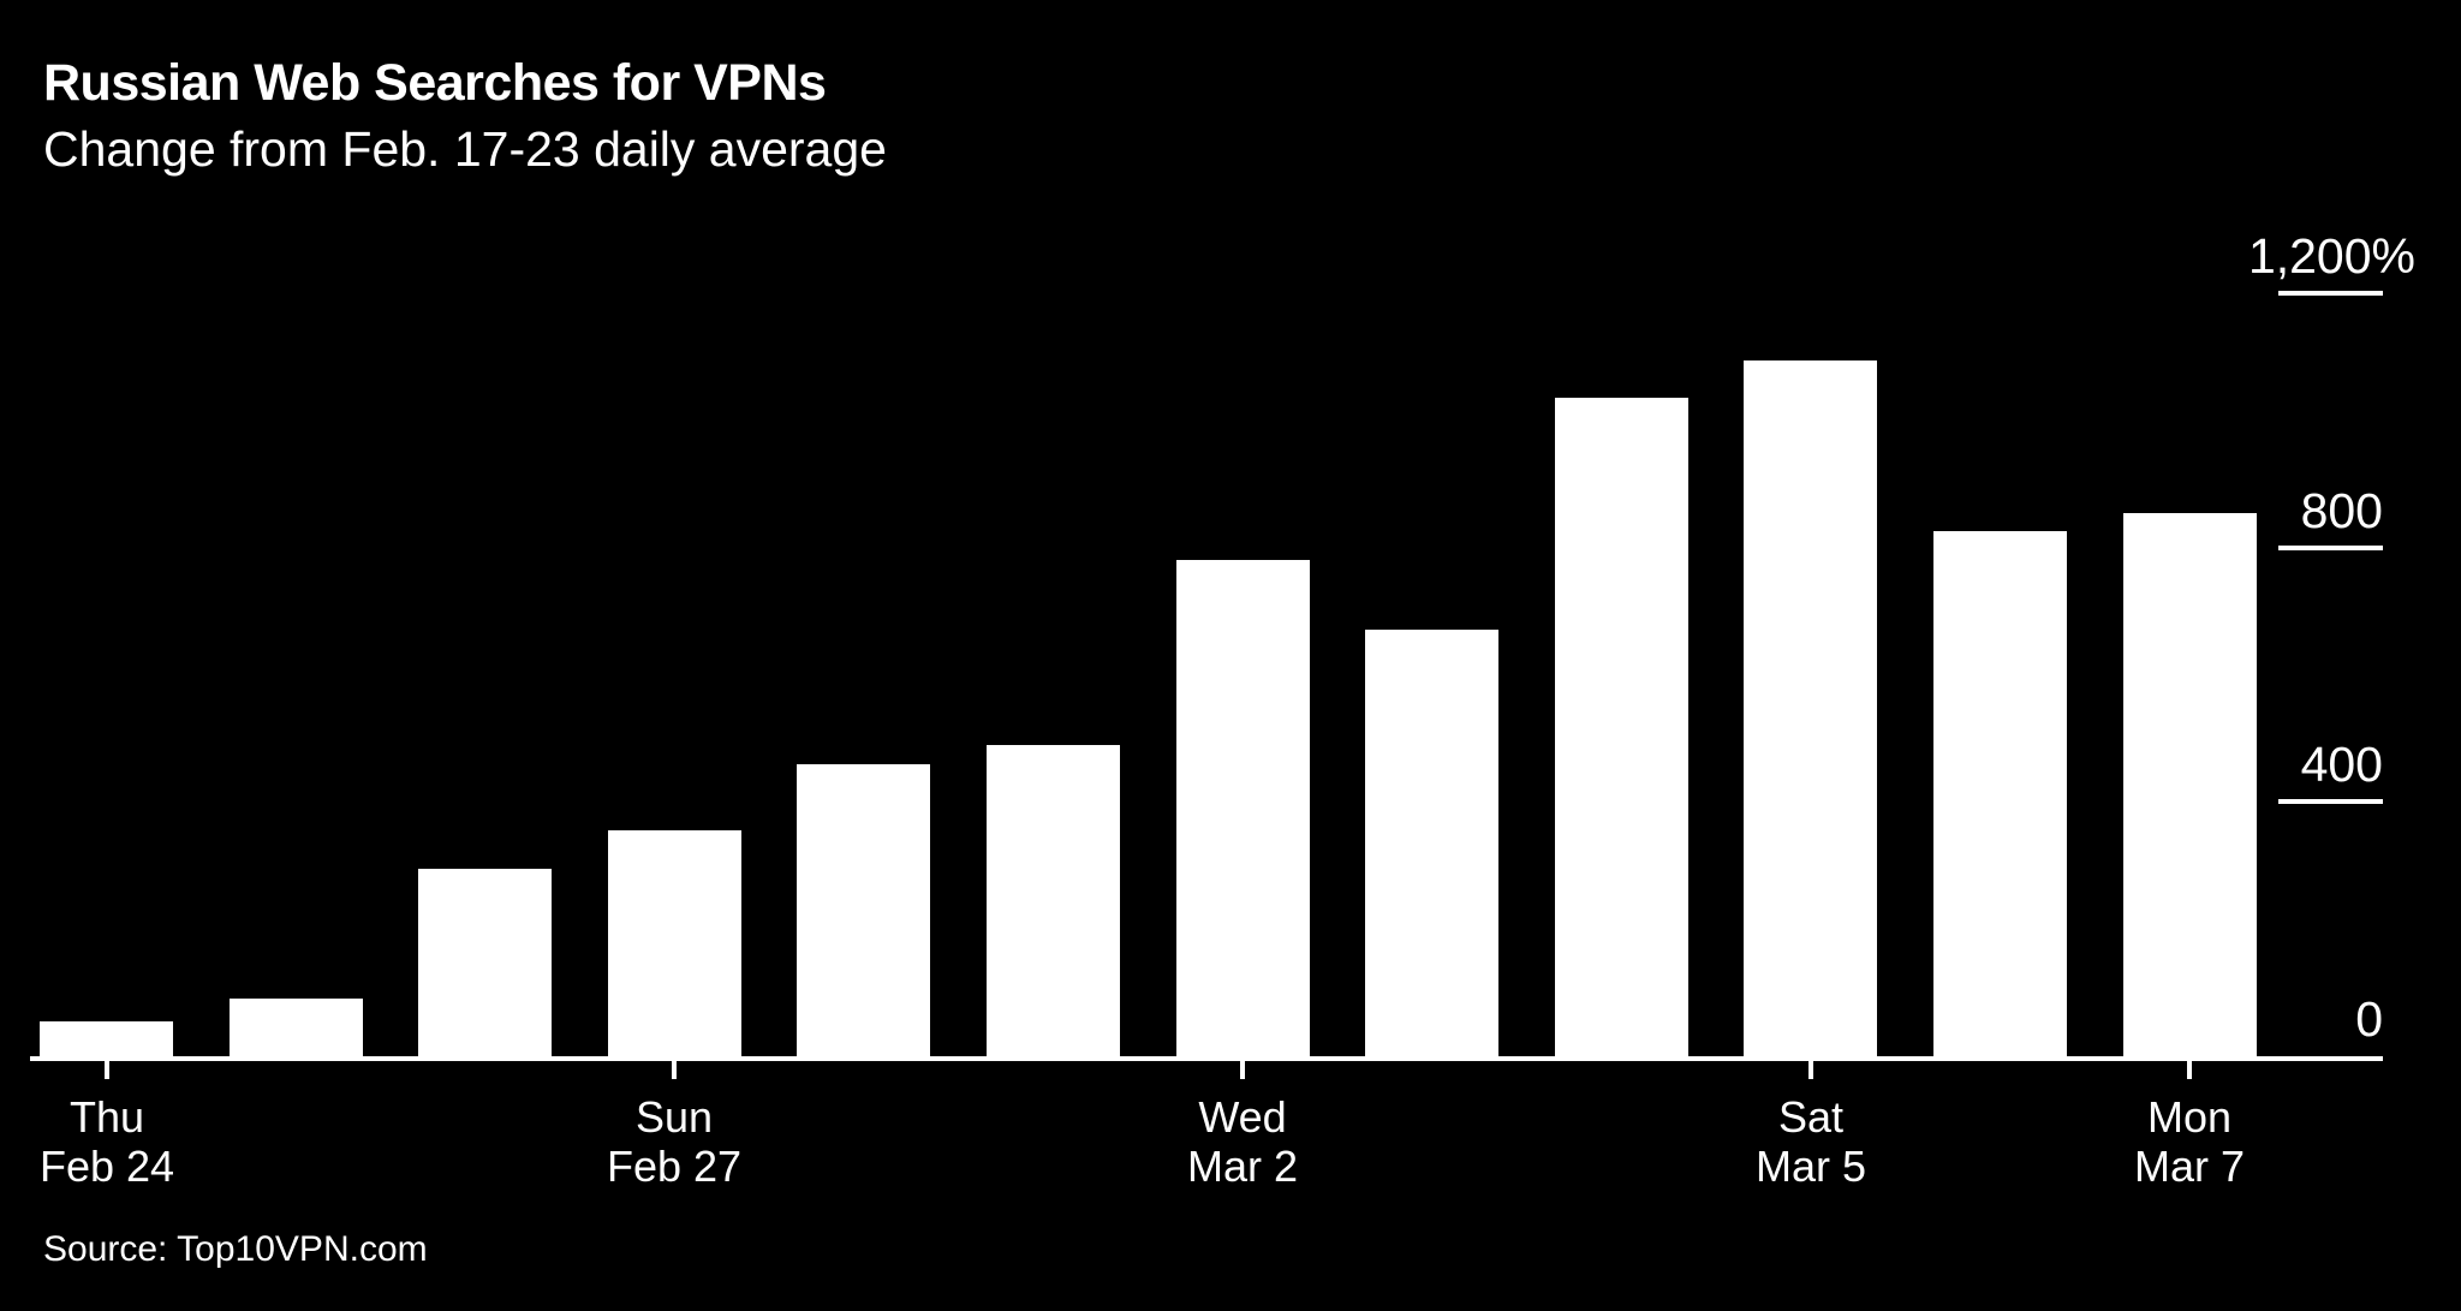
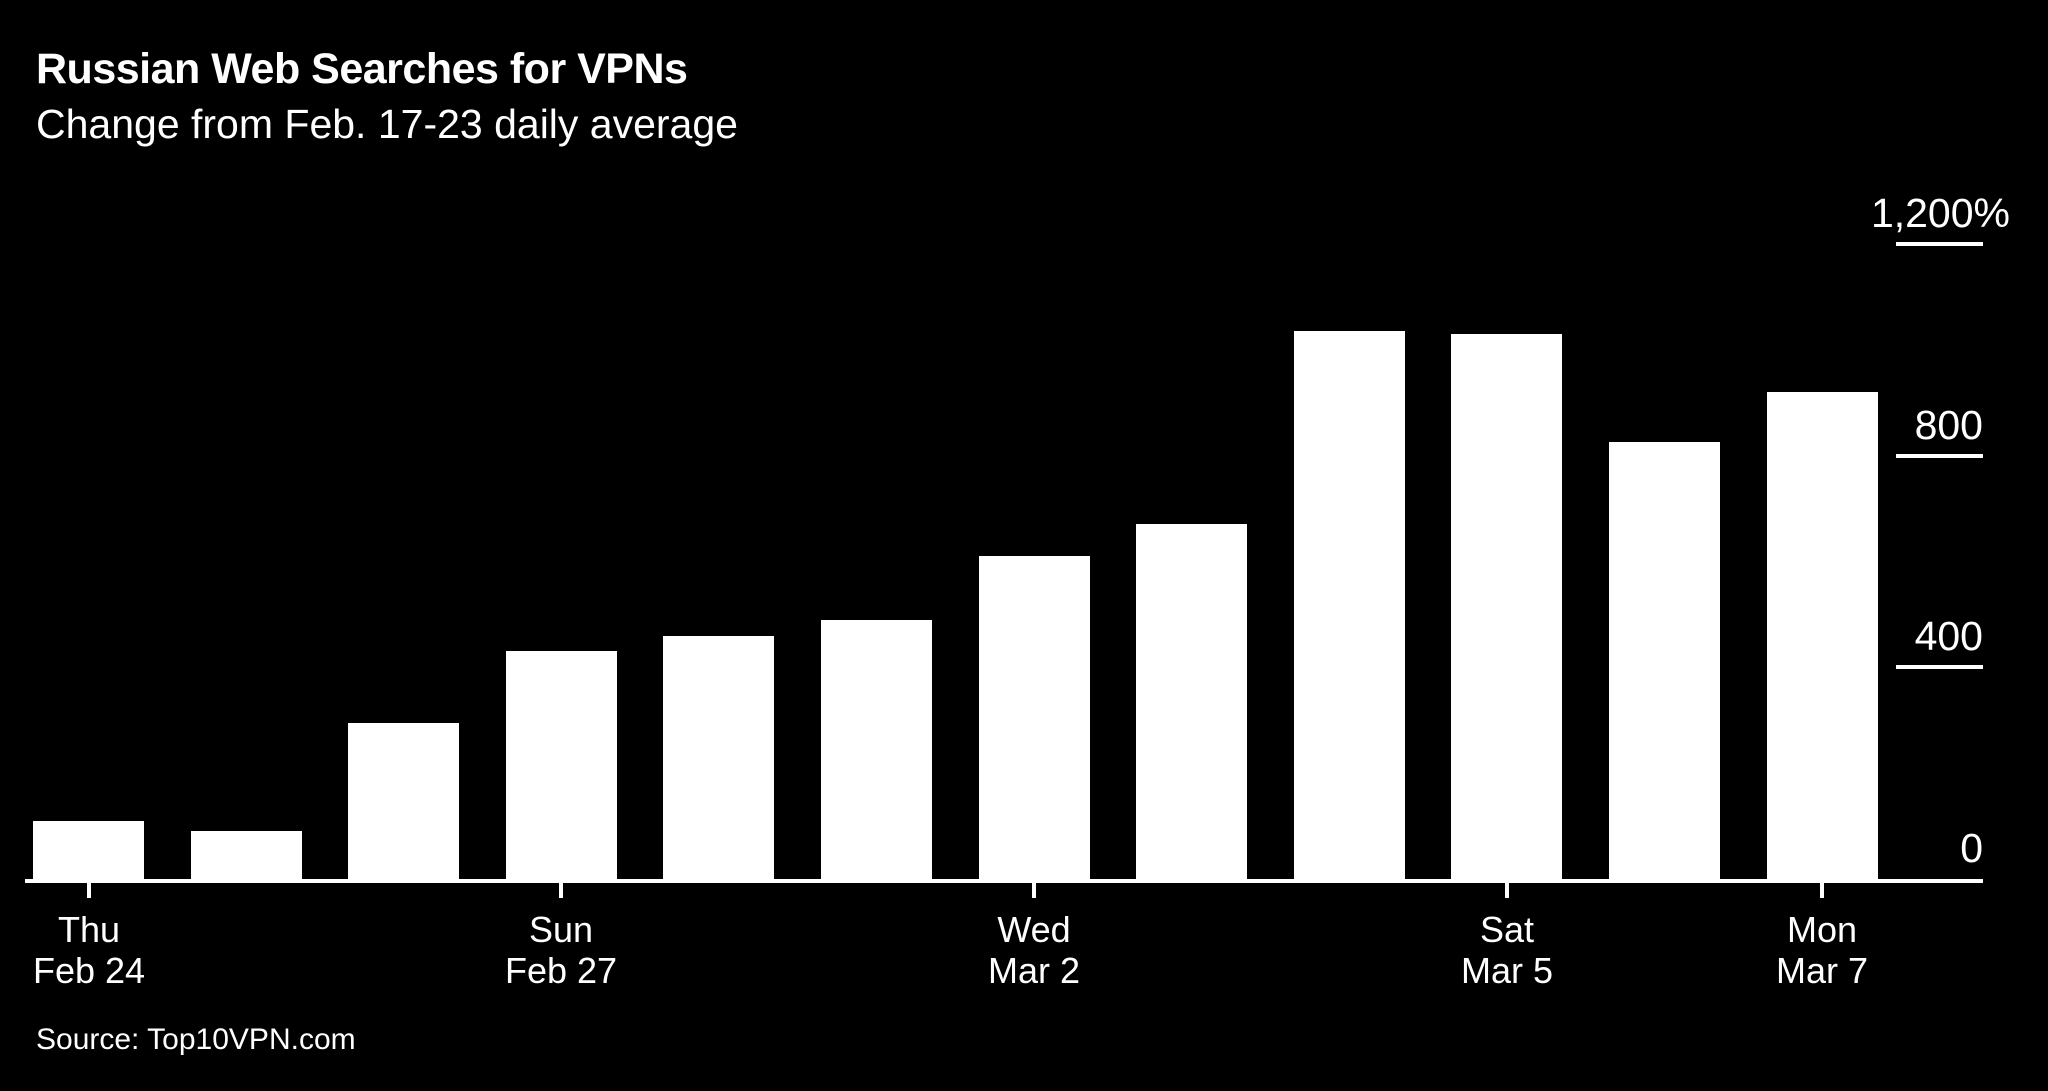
Thu Feb 24: 60 -> 110
Sun Feb 27: 360 -> 430
Wed Mar 2: 780 -> 610
Sat Mar 5: 1100 -> 1030
Mon Mar 7: 860 -> 920
